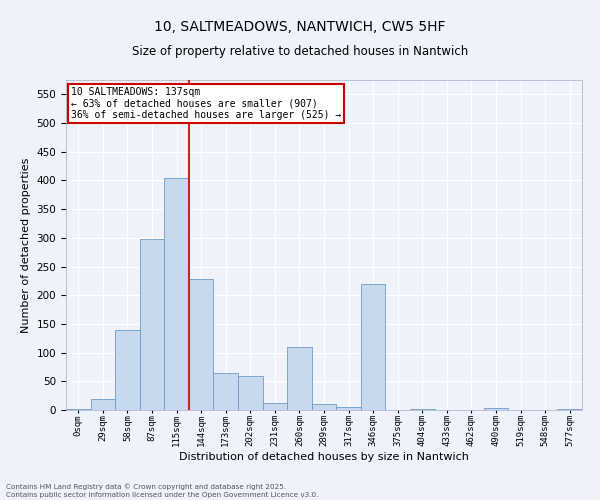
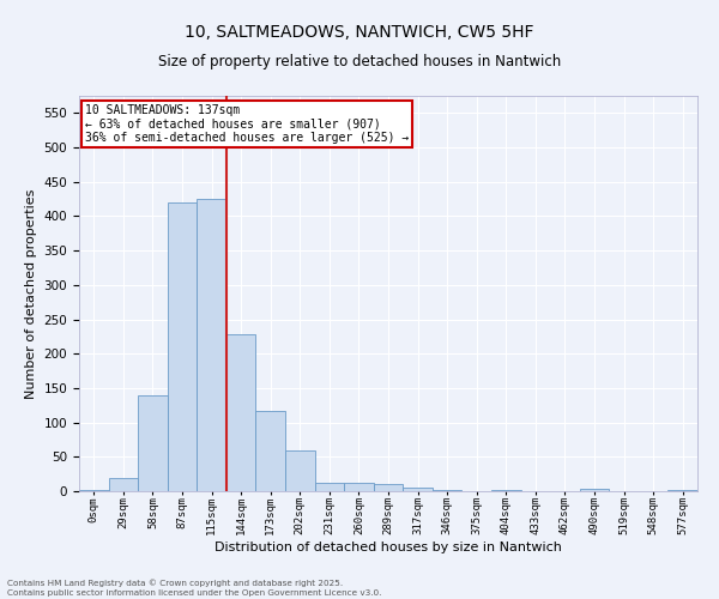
87sqm: 298 -> 420
115sqm: 404 -> 425
173sqm: 64 -> 116
260sqm: 110 -> 12
346sqm: 220 -> 2
